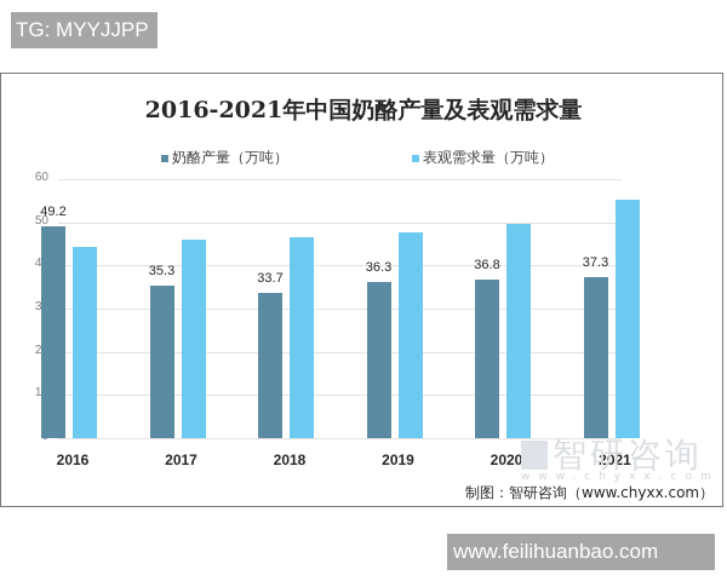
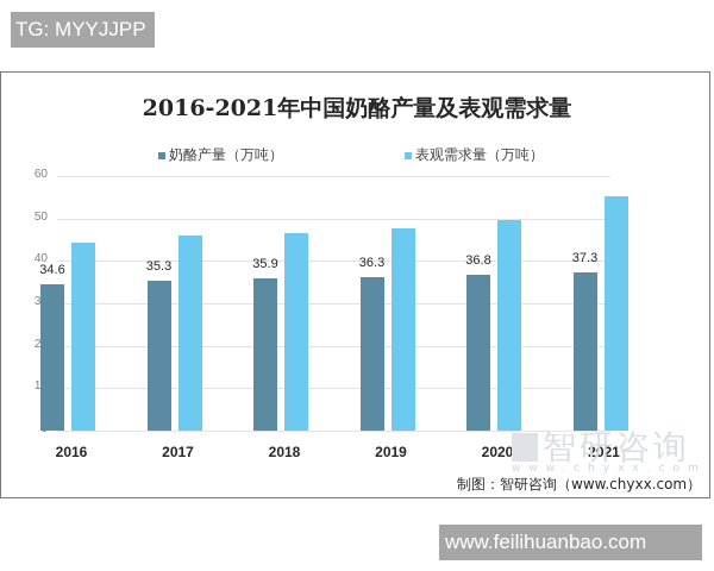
奶酪产量（万吨）/2016: 49.2 -> 34.6
奶酪产量（万吨）/2018: 33.7 -> 35.9
